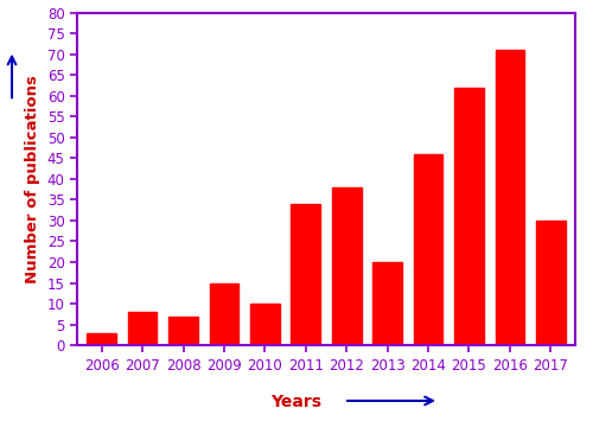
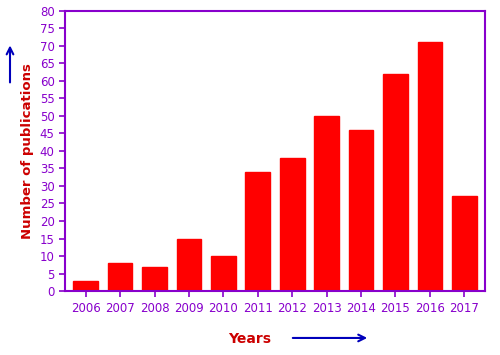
2013: 20 -> 50
2017: 30 -> 27
